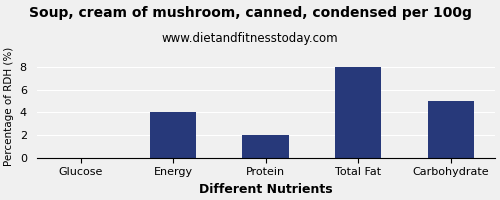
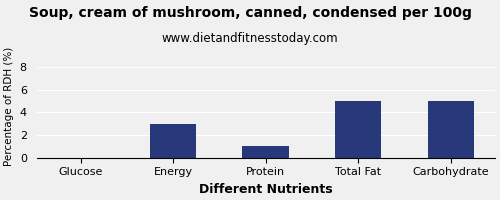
Energy: 4 -> 3
Protein: 2 -> 1
Total Fat: 8 -> 5
